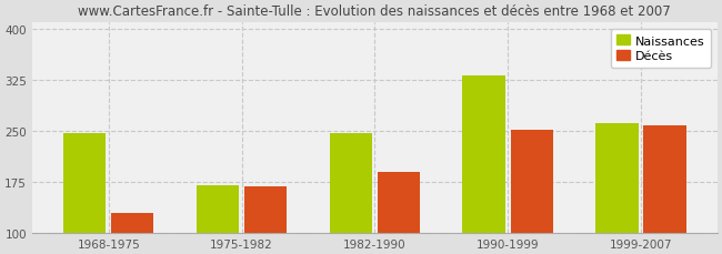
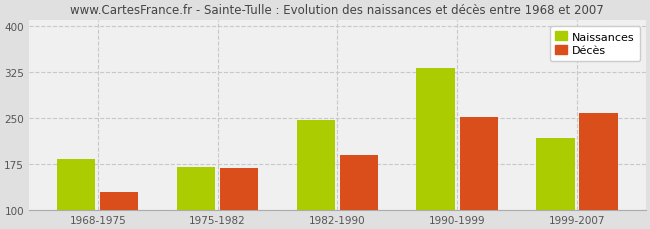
Naissances/1968-1975: 247 -> 184
Naissances/1999-2007: 262 -> 218
